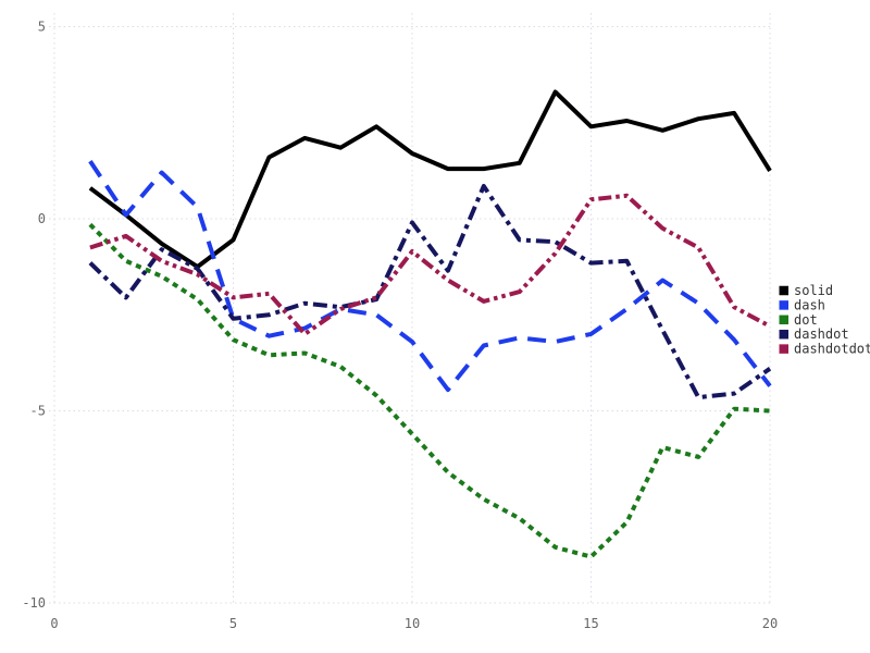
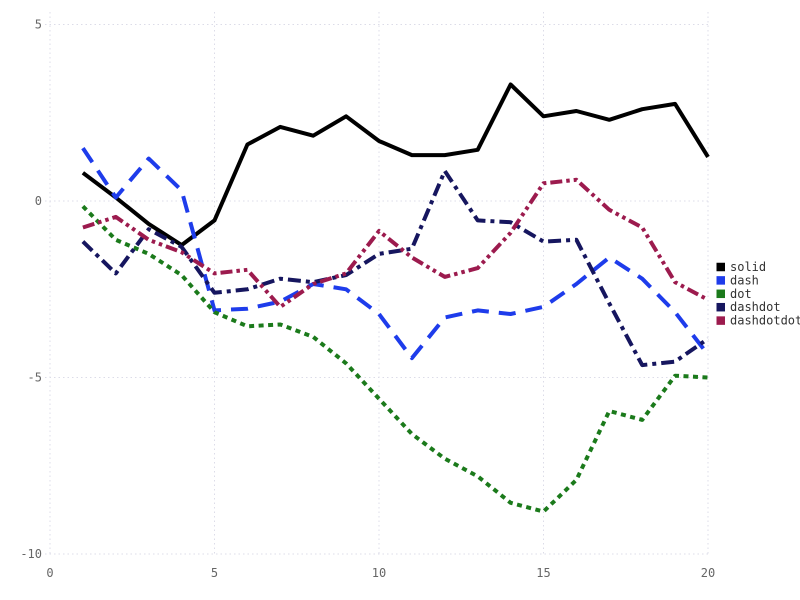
dash/5: -2.6 -> -3.1
dashdot/10: -0.1 -> -1.5
